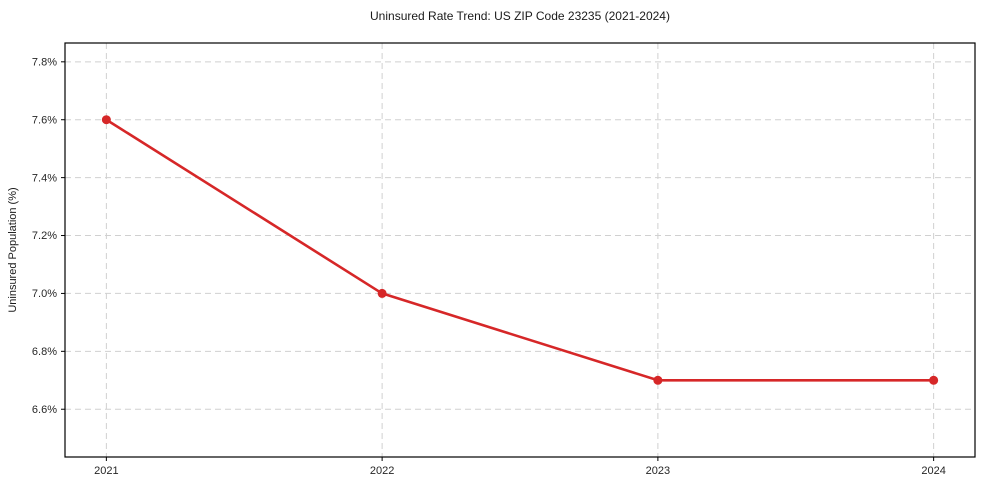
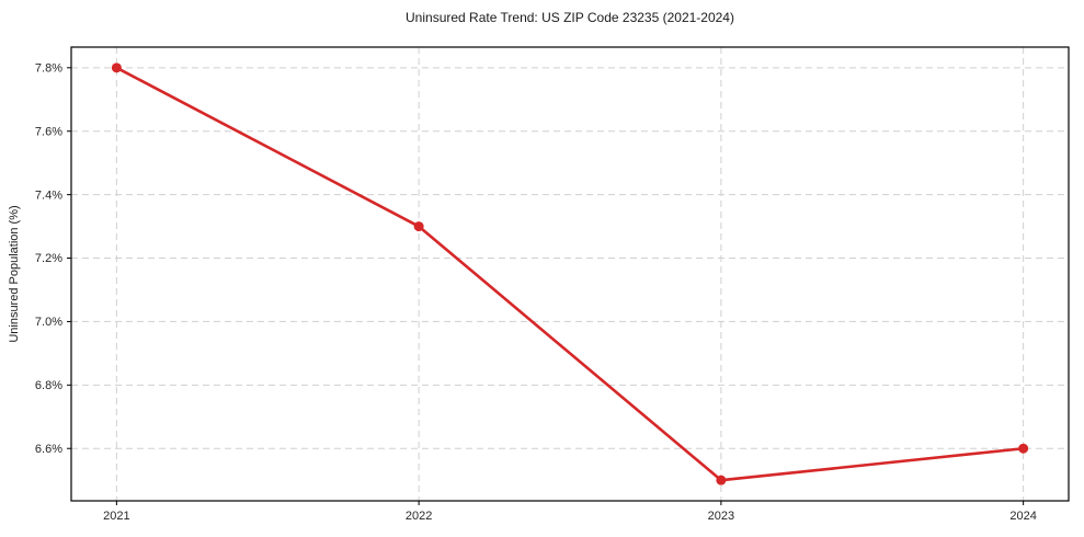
2021: 7.6% -> 7.8%
2022: 7.0% -> 7.3%
2023: 6.7% -> 6.5%
2024: 6.7% -> 6.6%
